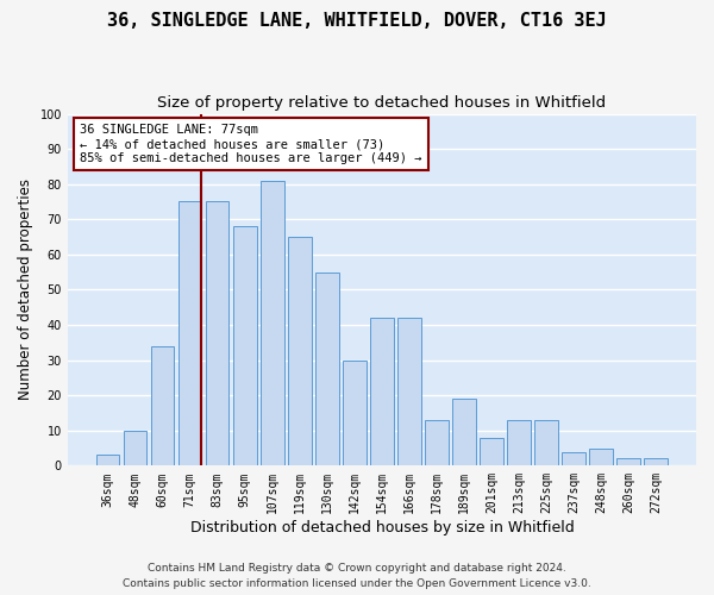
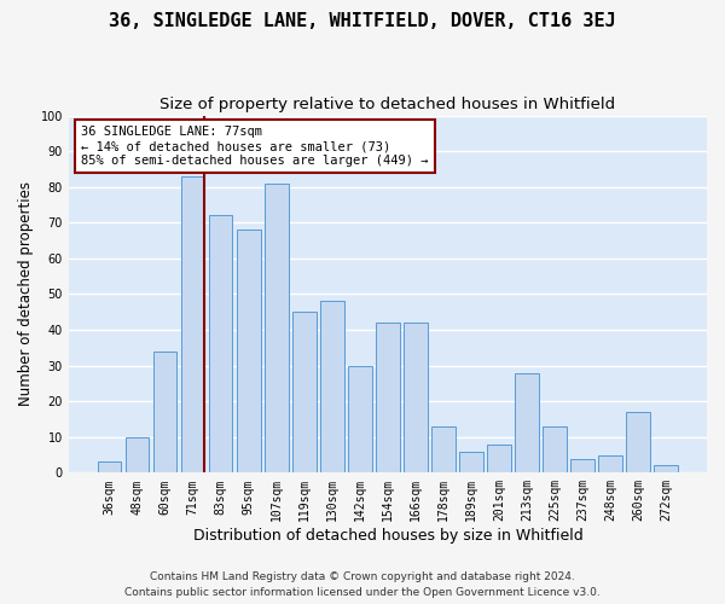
71sqm: 75 -> 83
83sqm: 75 -> 72
119sqm: 65 -> 45
130sqm: 55 -> 48
189sqm: 19 -> 6
213sqm: 13 -> 28
260sqm: 2 -> 17
